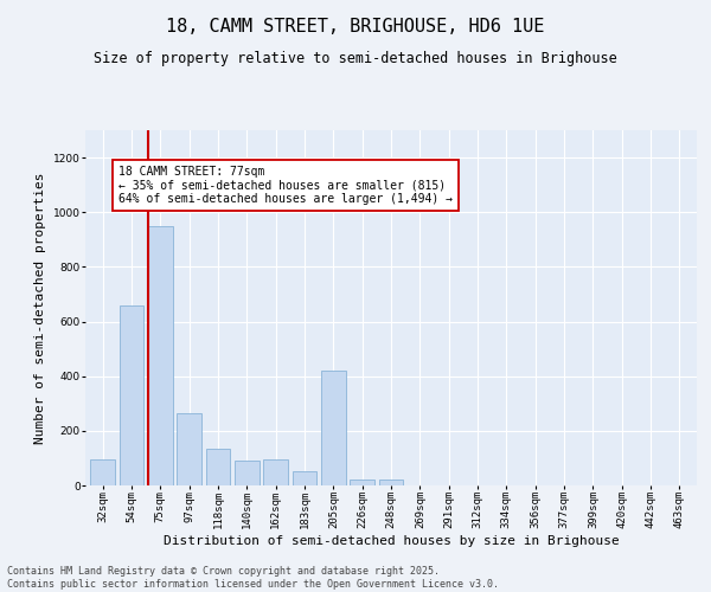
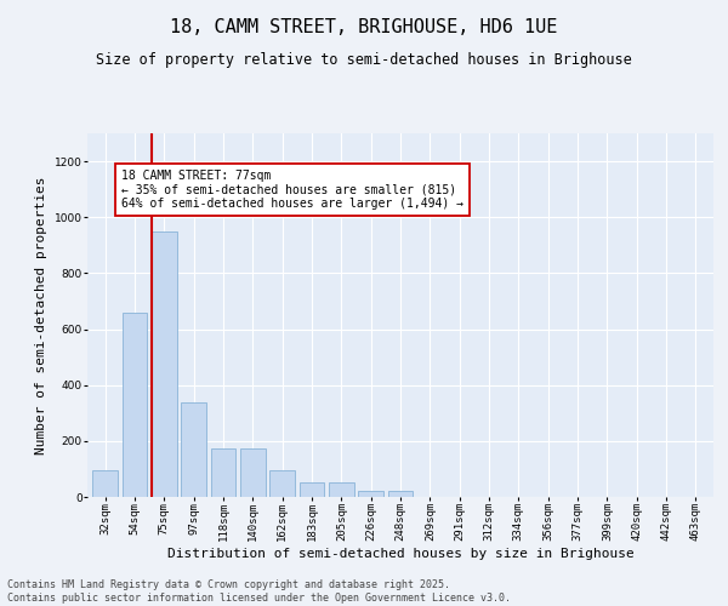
97sqm: 265 -> 340
118sqm: 135 -> 175
140sqm: 90 -> 175
205sqm: 420 -> 50
